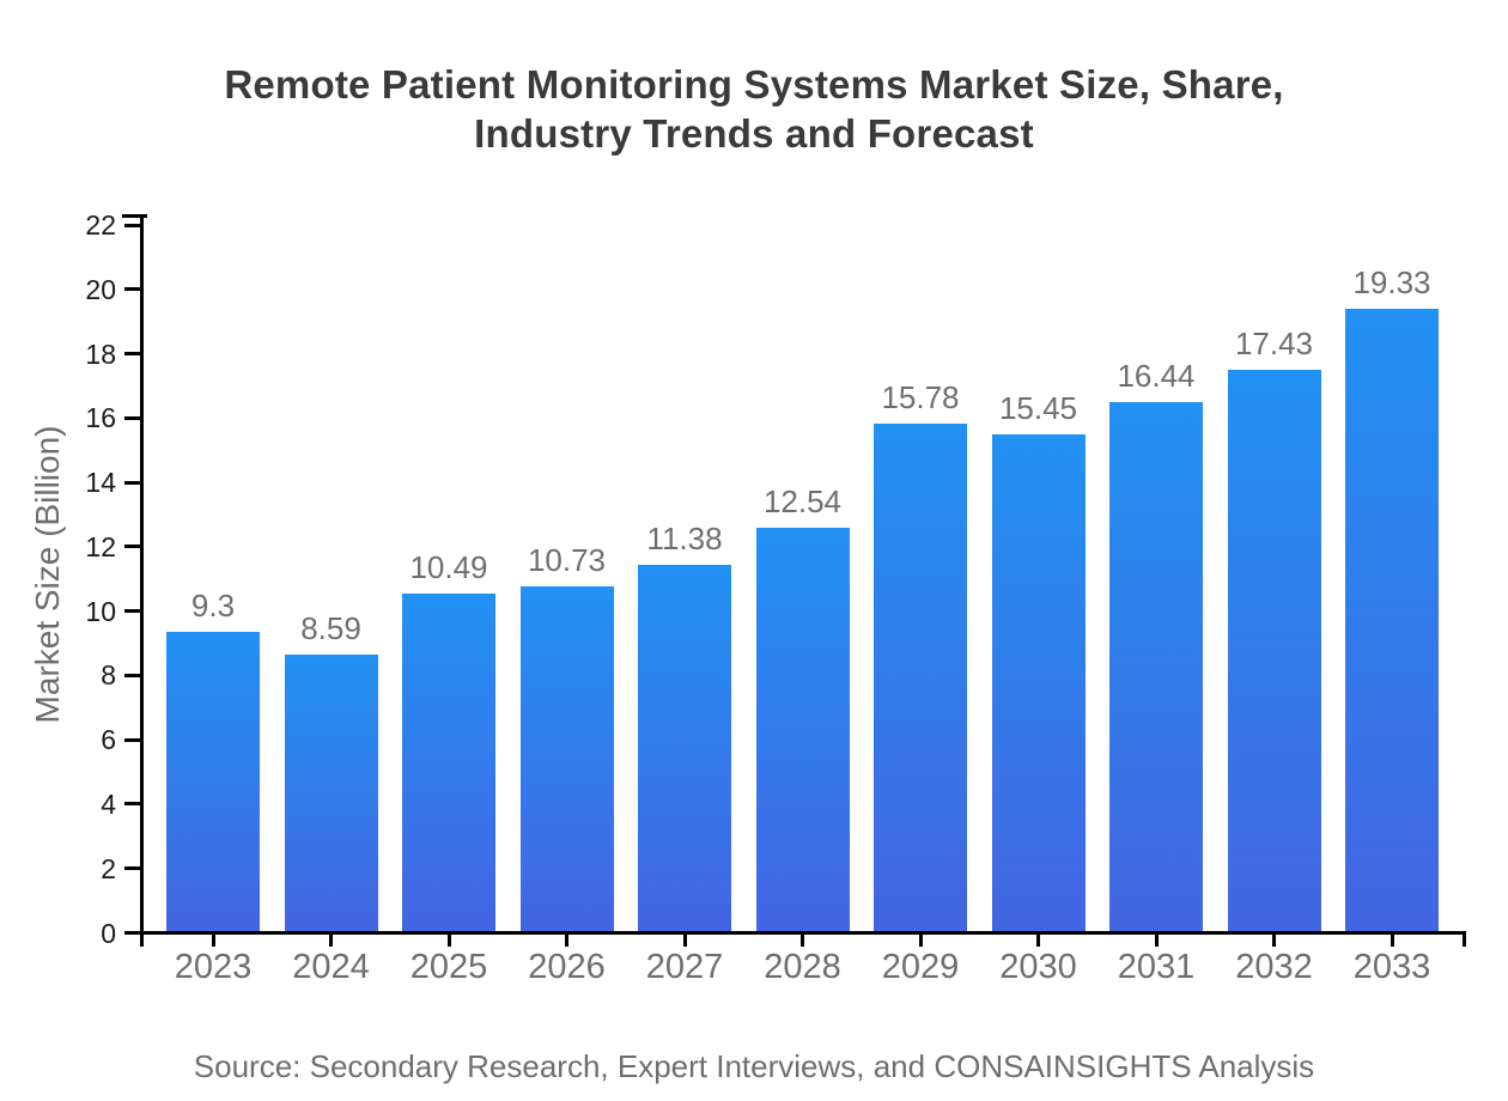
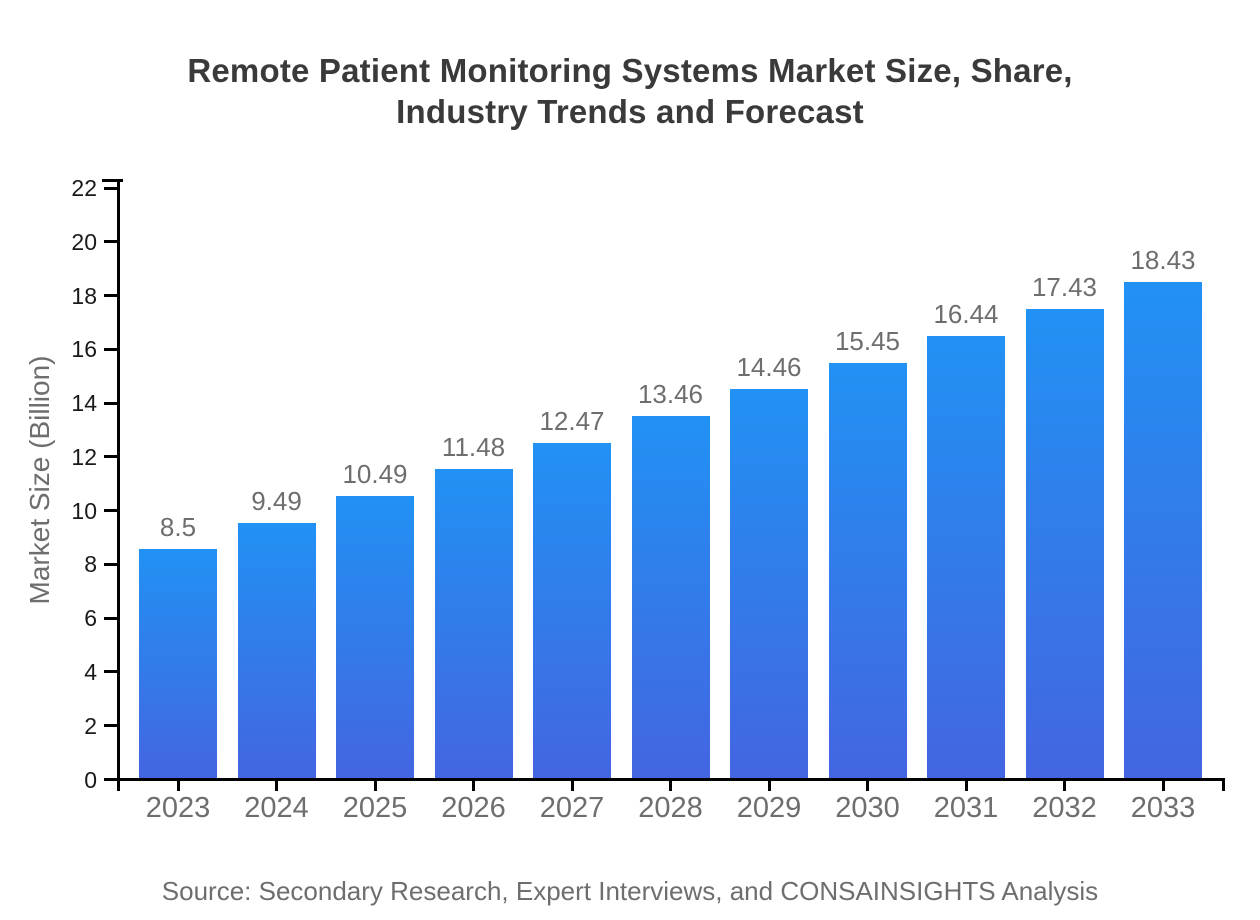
2023: 9.3 -> 8.5
2024: 8.59 -> 9.49
2026: 10.73 -> 11.48
2027: 11.38 -> 12.47
2028: 12.54 -> 13.46
2029: 15.78 -> 14.46
2033: 19.33 -> 18.43
